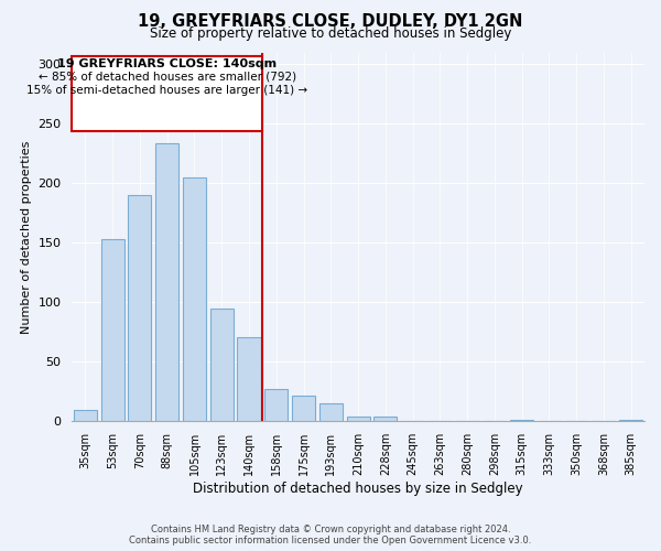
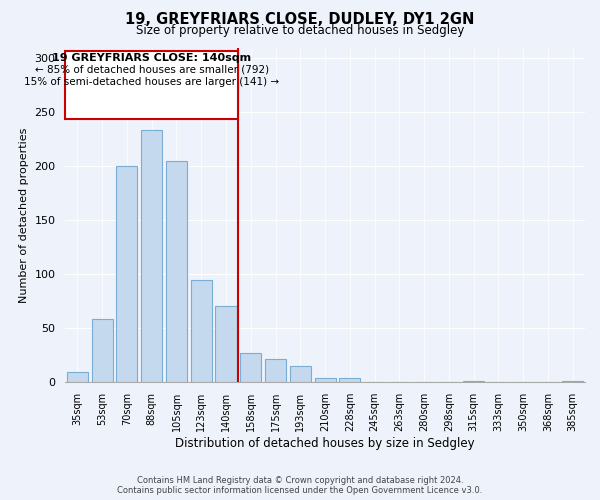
53sqm: 153 -> 59
70sqm: 190 -> 200
